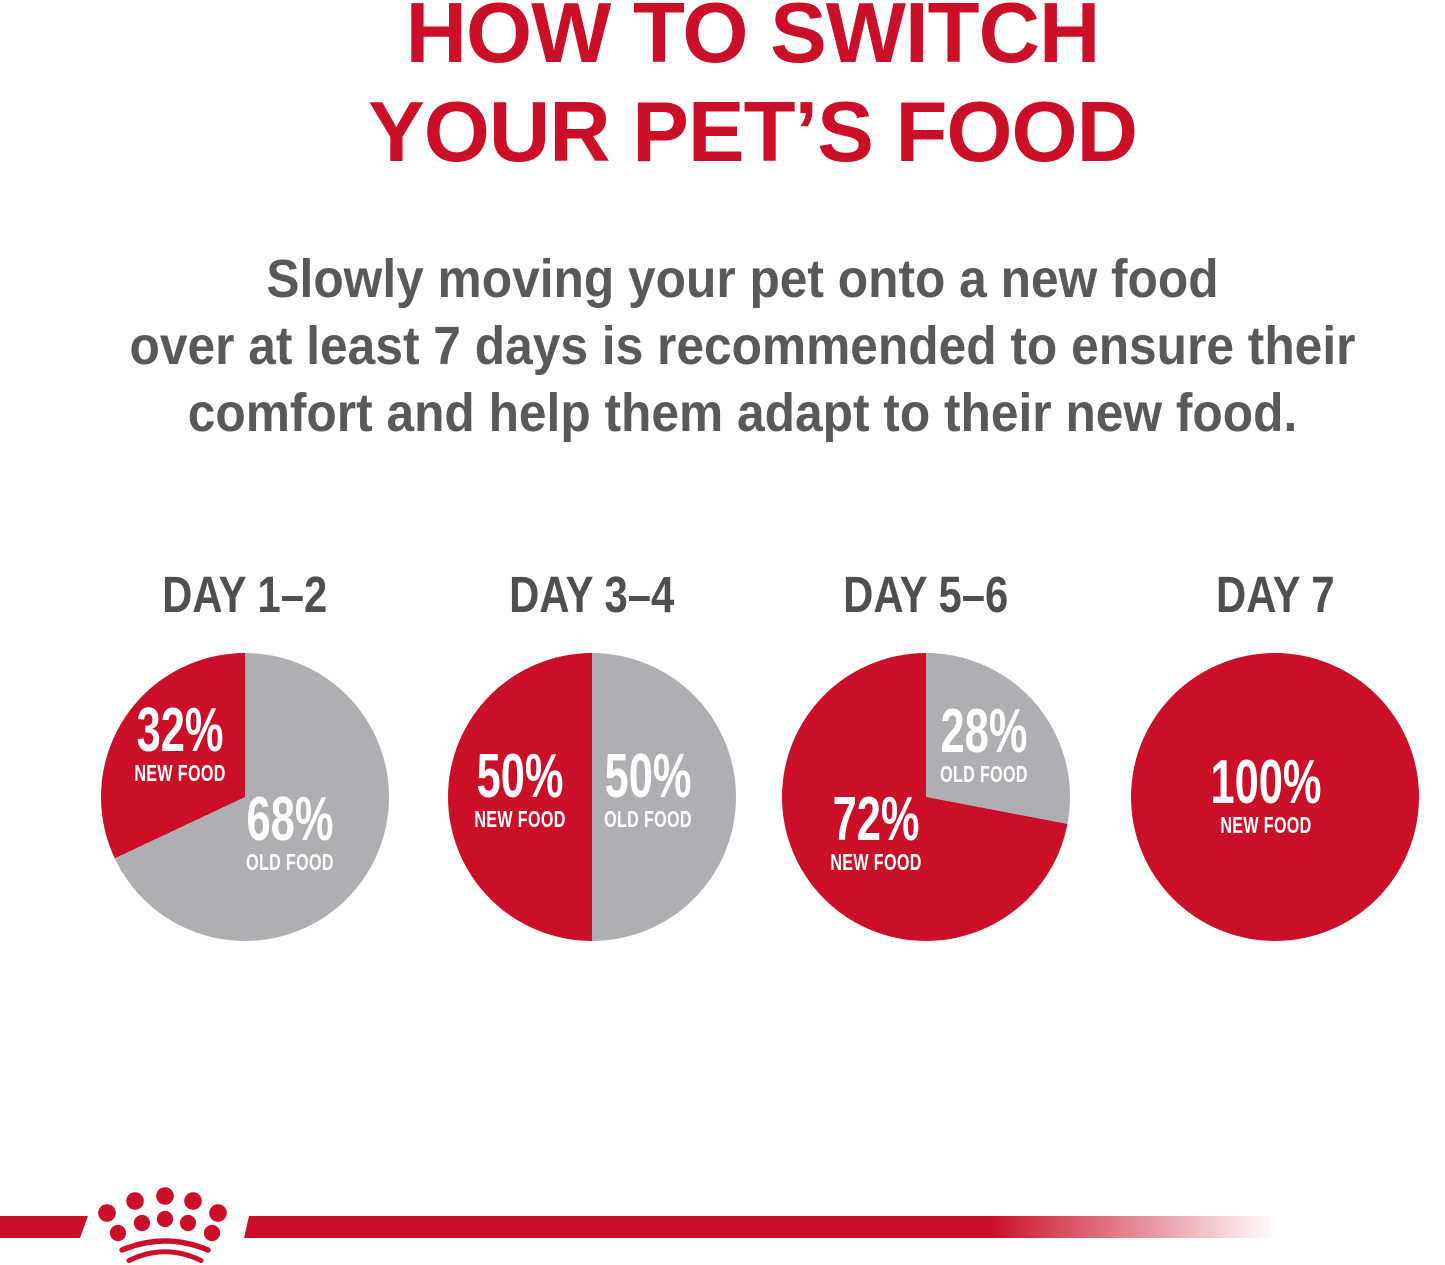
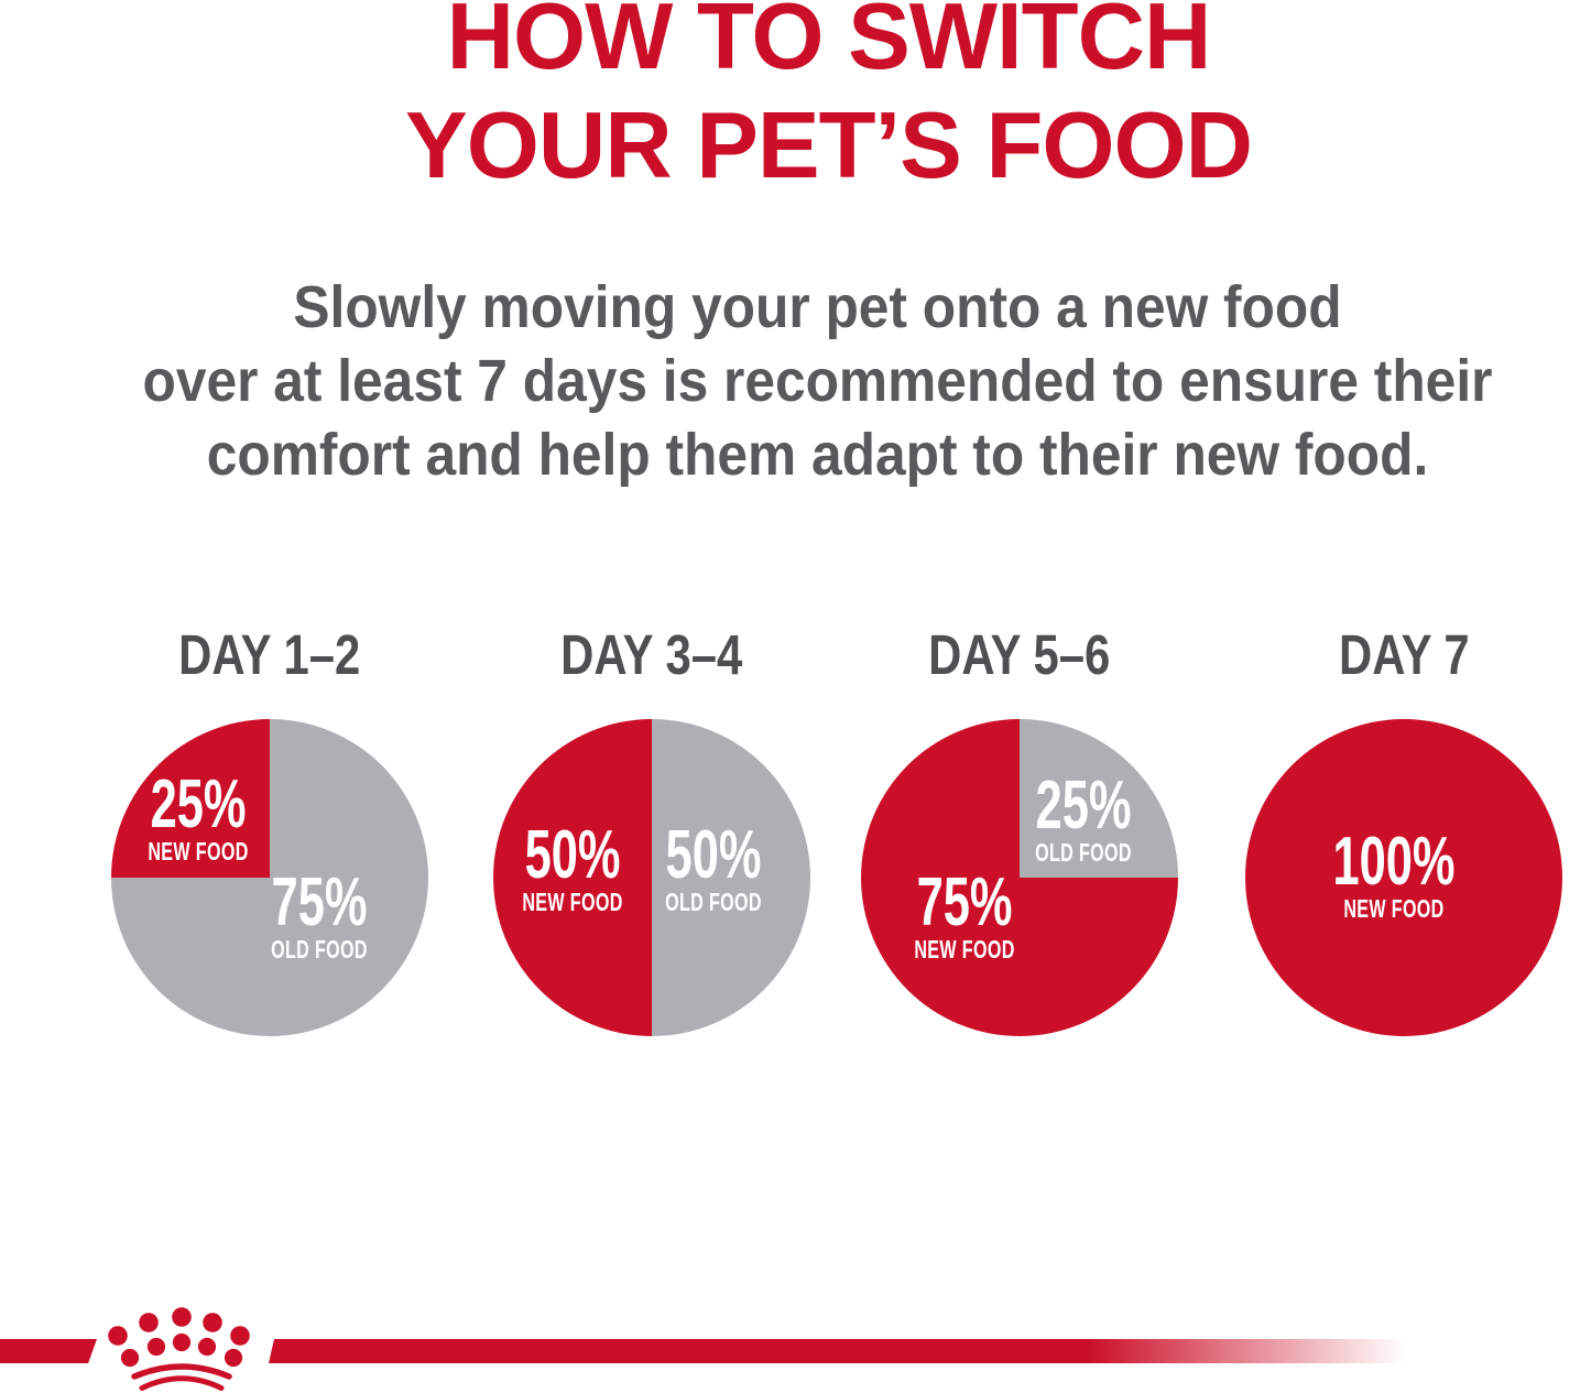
DAY 1–2/NEW FOOD: 32% -> 25%
DAY 1–2/OLD FOOD: 68% -> 75%
DAY 5–6/NEW FOOD: 72% -> 75%
DAY 5–6/OLD FOOD: 28% -> 25%
